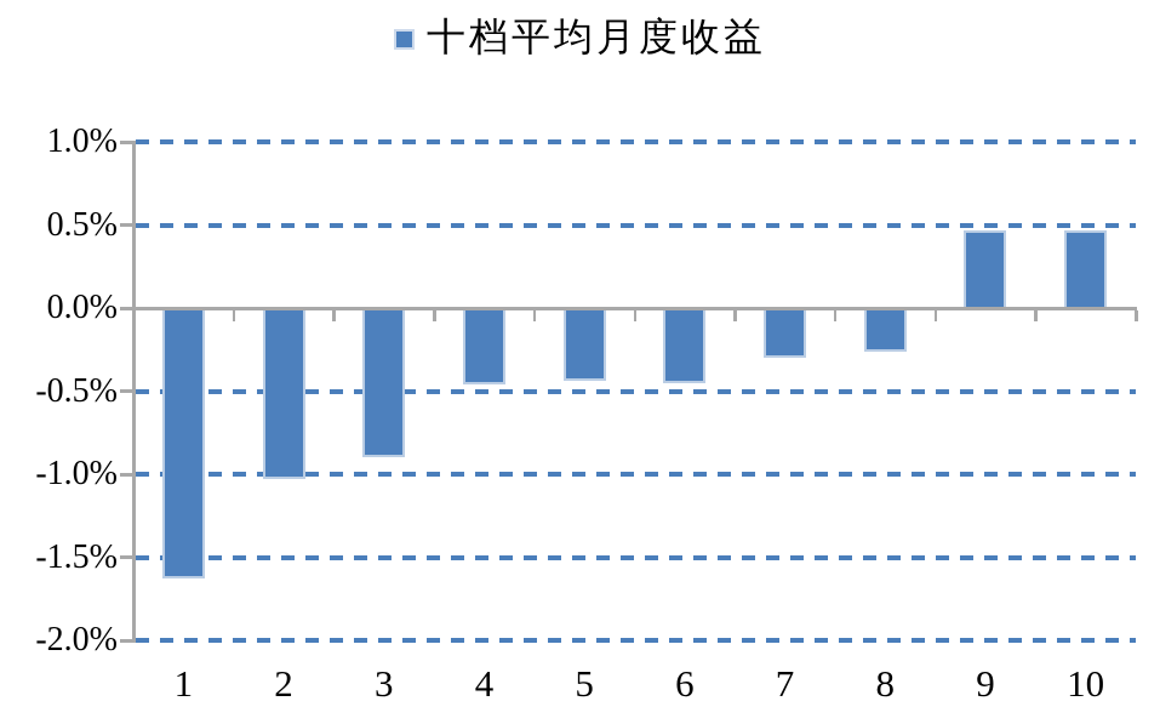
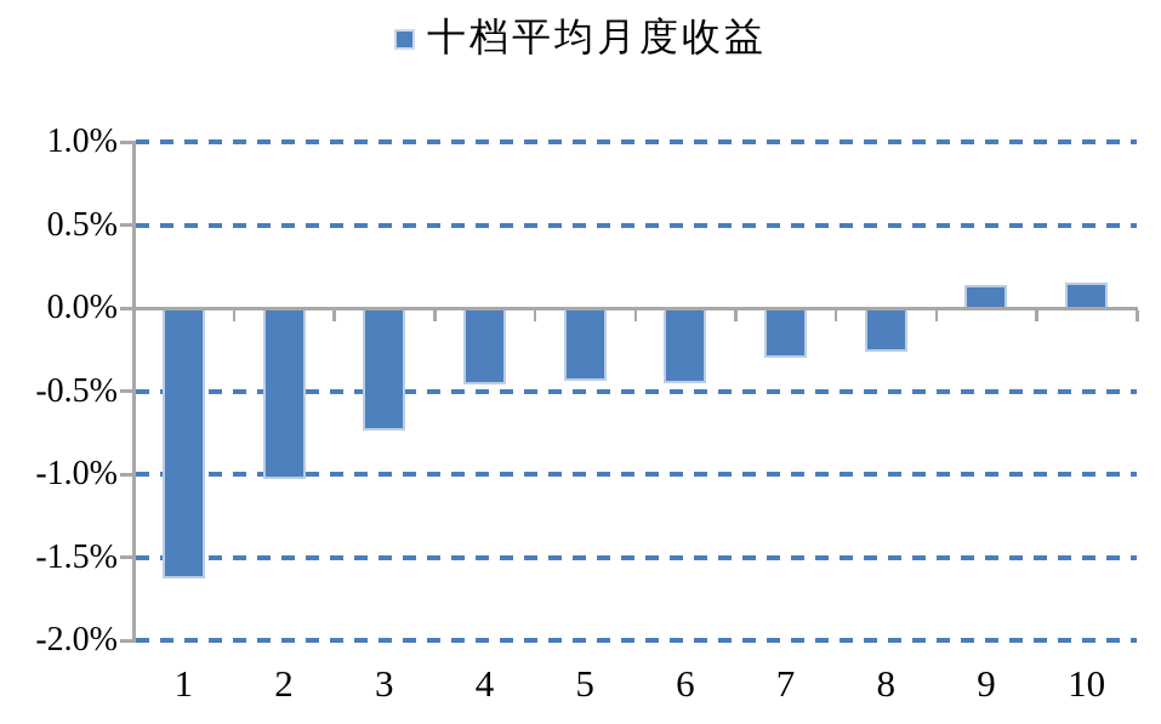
3: -0.90% -> -0.74%
9: 0.47% -> 0.14%
10: 0.47% -> 0.15%
